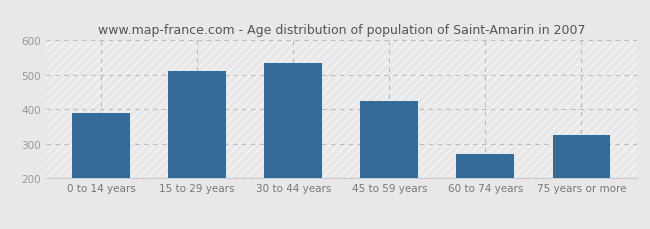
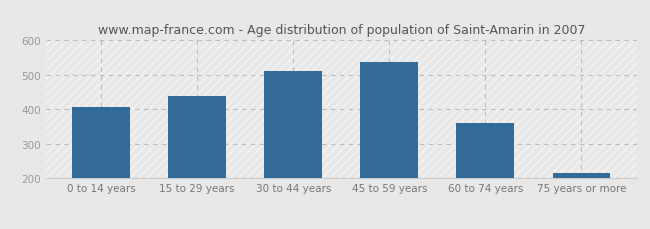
0 to 14 years: 390 -> 408
15 to 29 years: 510 -> 440
30 to 44 years: 535 -> 512
45 to 59 years: 425 -> 538
60 to 74 years: 270 -> 362
75 years or more: 325 -> 215
